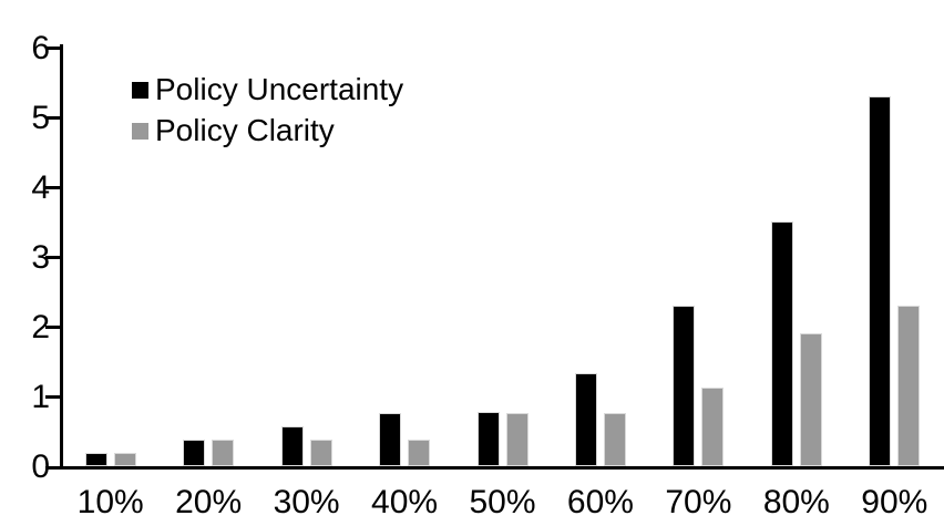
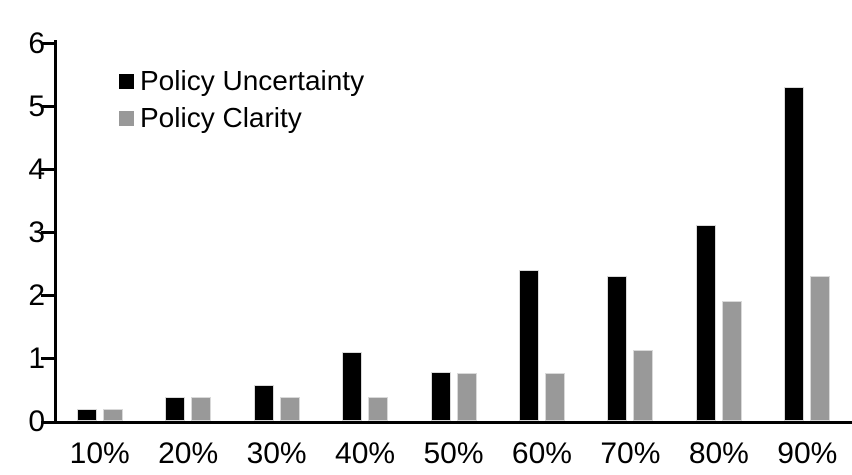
Policy Uncertainty/40%: 0.8 -> 1.1
Policy Uncertainty/60%: 1.3 -> 2.4
Policy Uncertainty/80%: 3.5 -> 3.1
